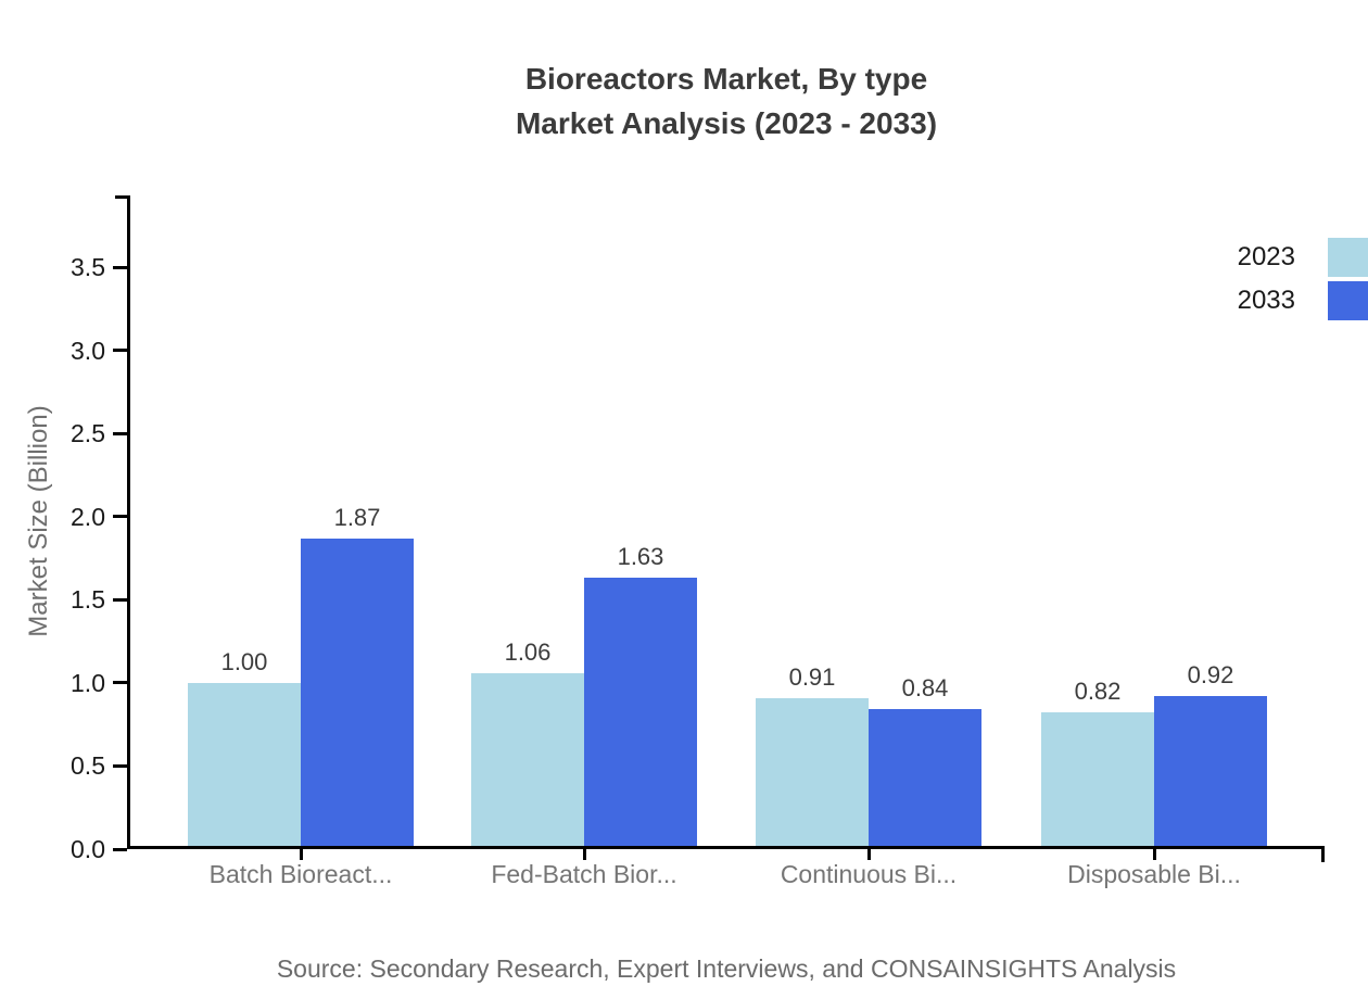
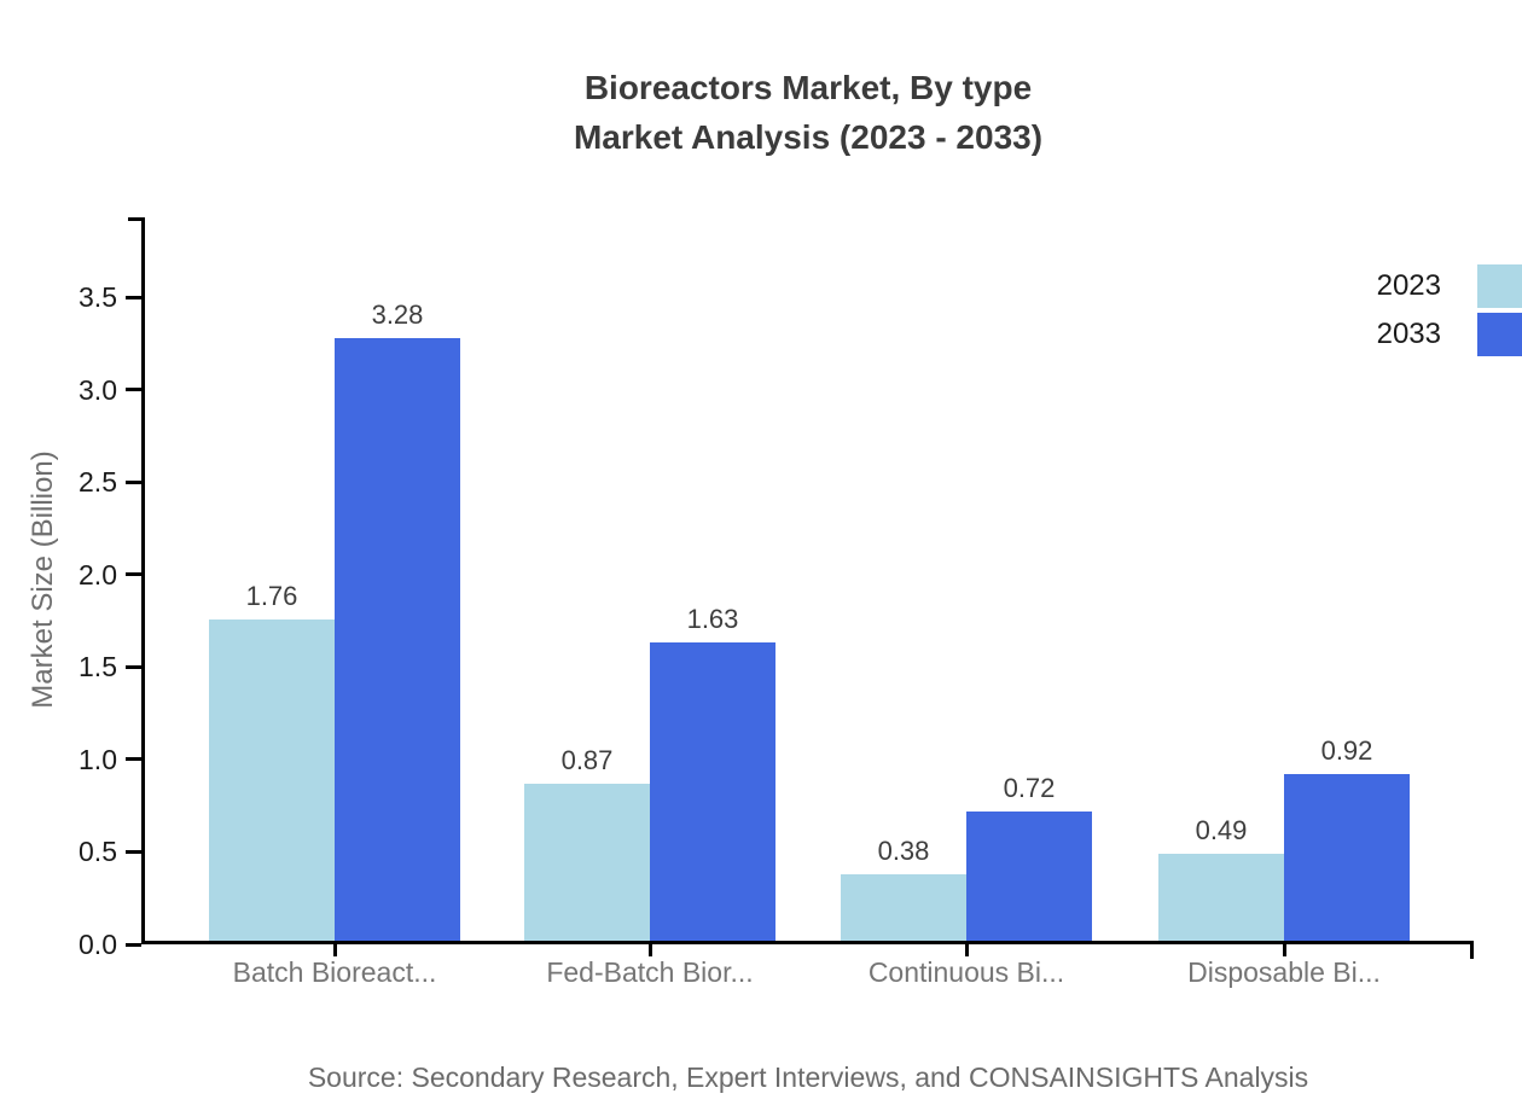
2023/Batch Bioreact...: 1.00 -> 1.76
2033/Batch Bioreact...: 1.87 -> 3.28
2023/Fed-Batch Bior...: 1.06 -> 0.87
2023/Continuous Bi...: 0.91 -> 0.38
2033/Continuous Bi...: 0.84 -> 0.72
2023/Disposable Bi...: 0.82 -> 0.49
